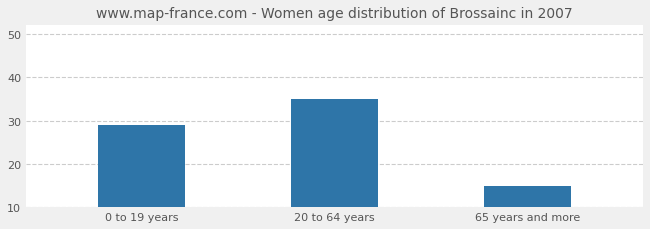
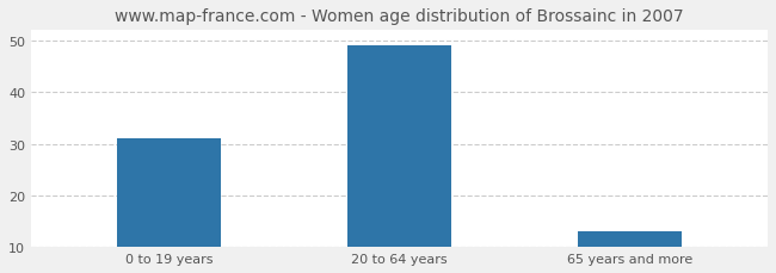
0 to 19 years: 29 -> 31
20 to 64 years: 35 -> 49
65 years and more: 15 -> 13
